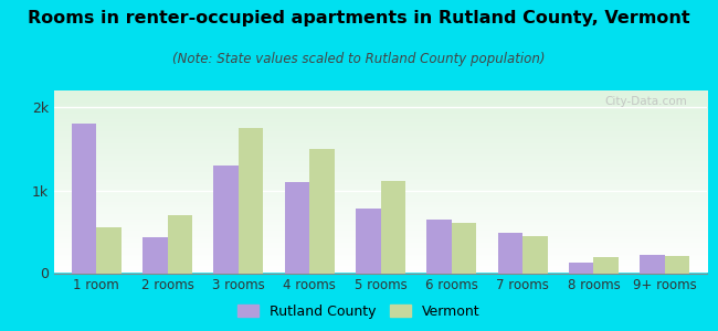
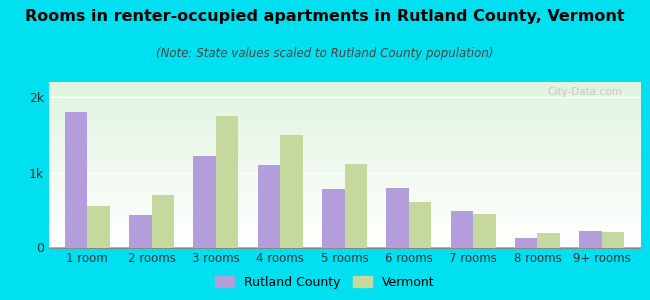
Rutland County/3 rooms: 1.30k -> 1.22k
Rutland County/6 rooms: 0.65k -> 0.80k
